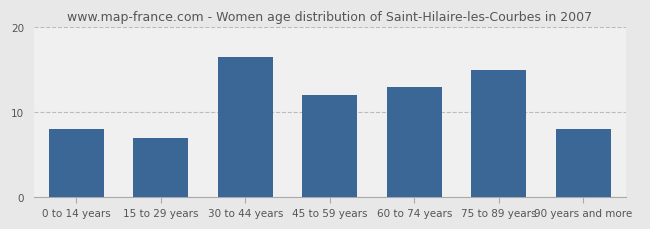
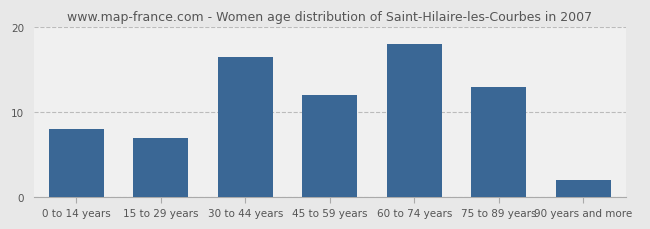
60 to 74 years: 13.0 -> 18.0
75 to 89 years: 15.0 -> 13.0
90 years and more: 8.0 -> 2.0
